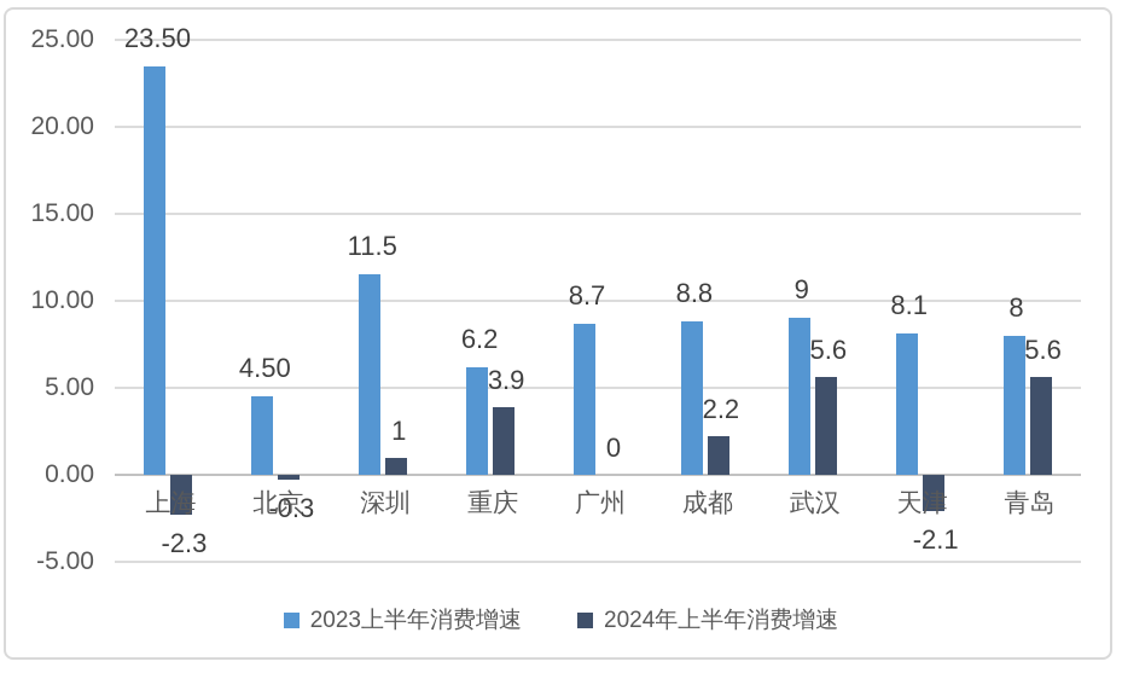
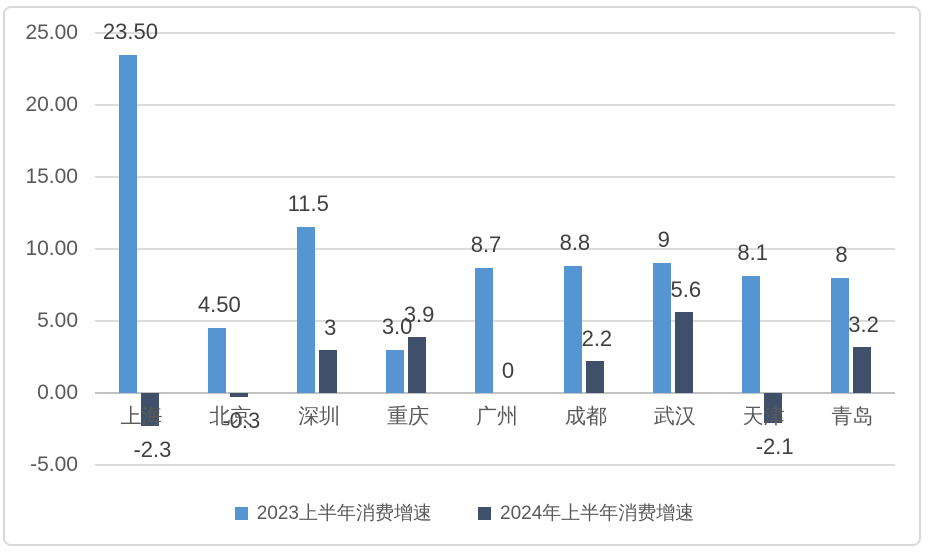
2024年上半年消费增速/深圳: 1 -> 3
2023上半年消费增速/重庆: 6.2 -> 3.0
2024年上半年消费增速/青岛: 5.6 -> 3.2
